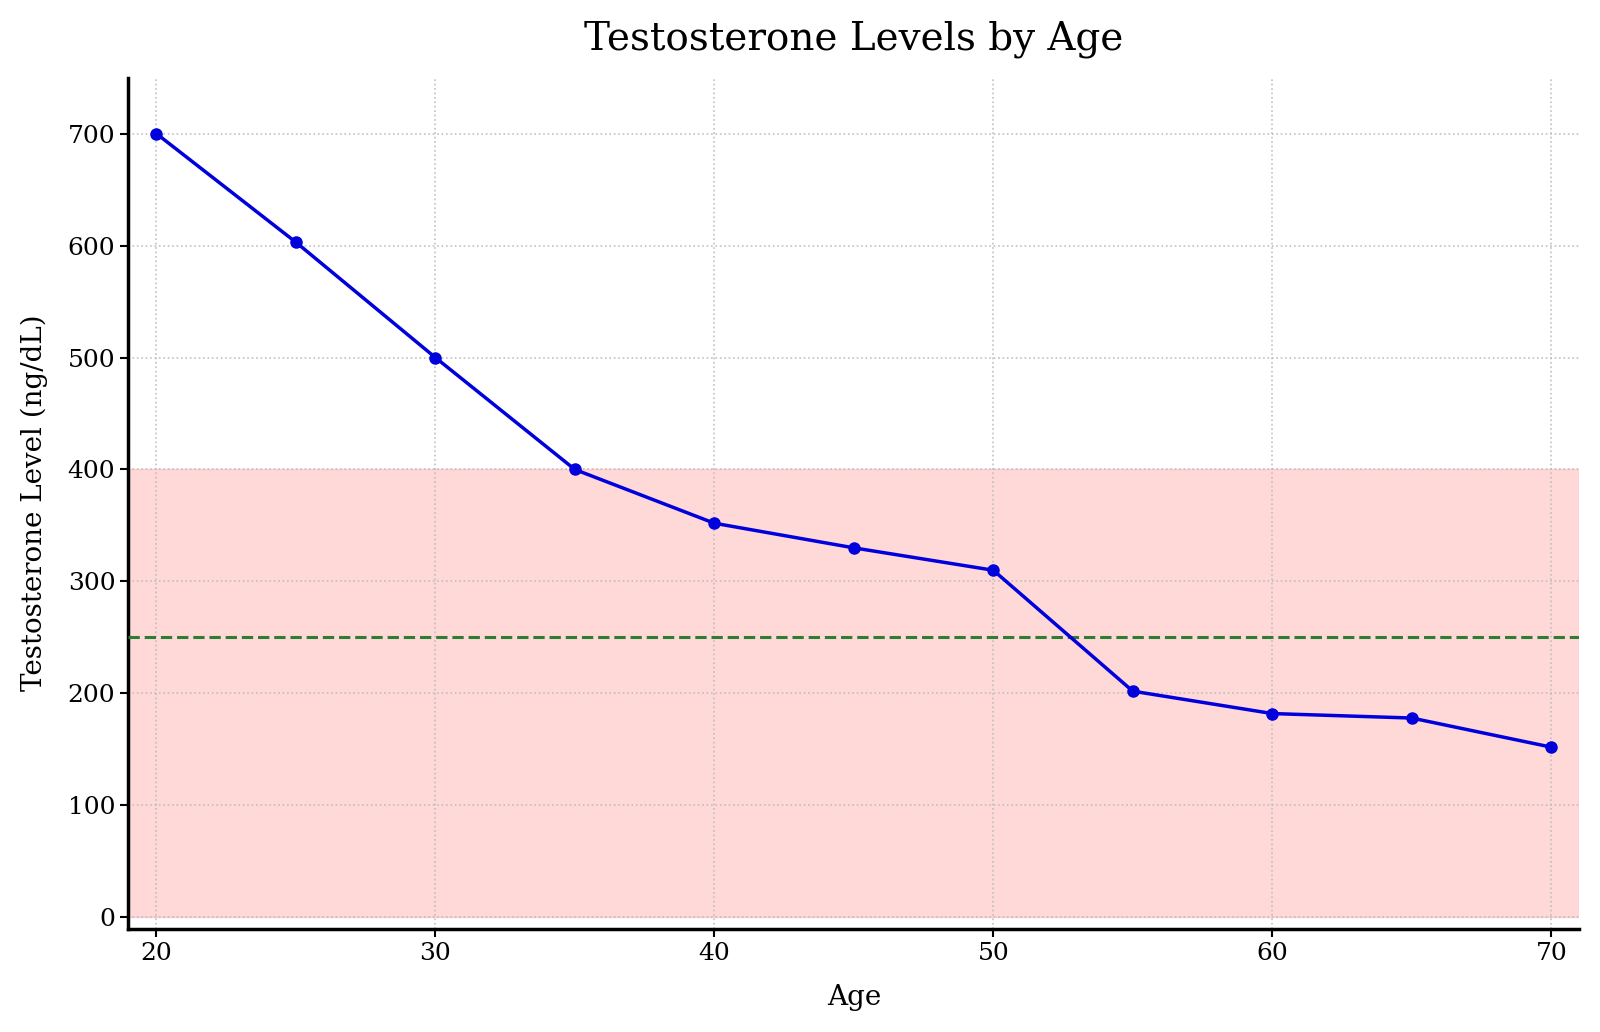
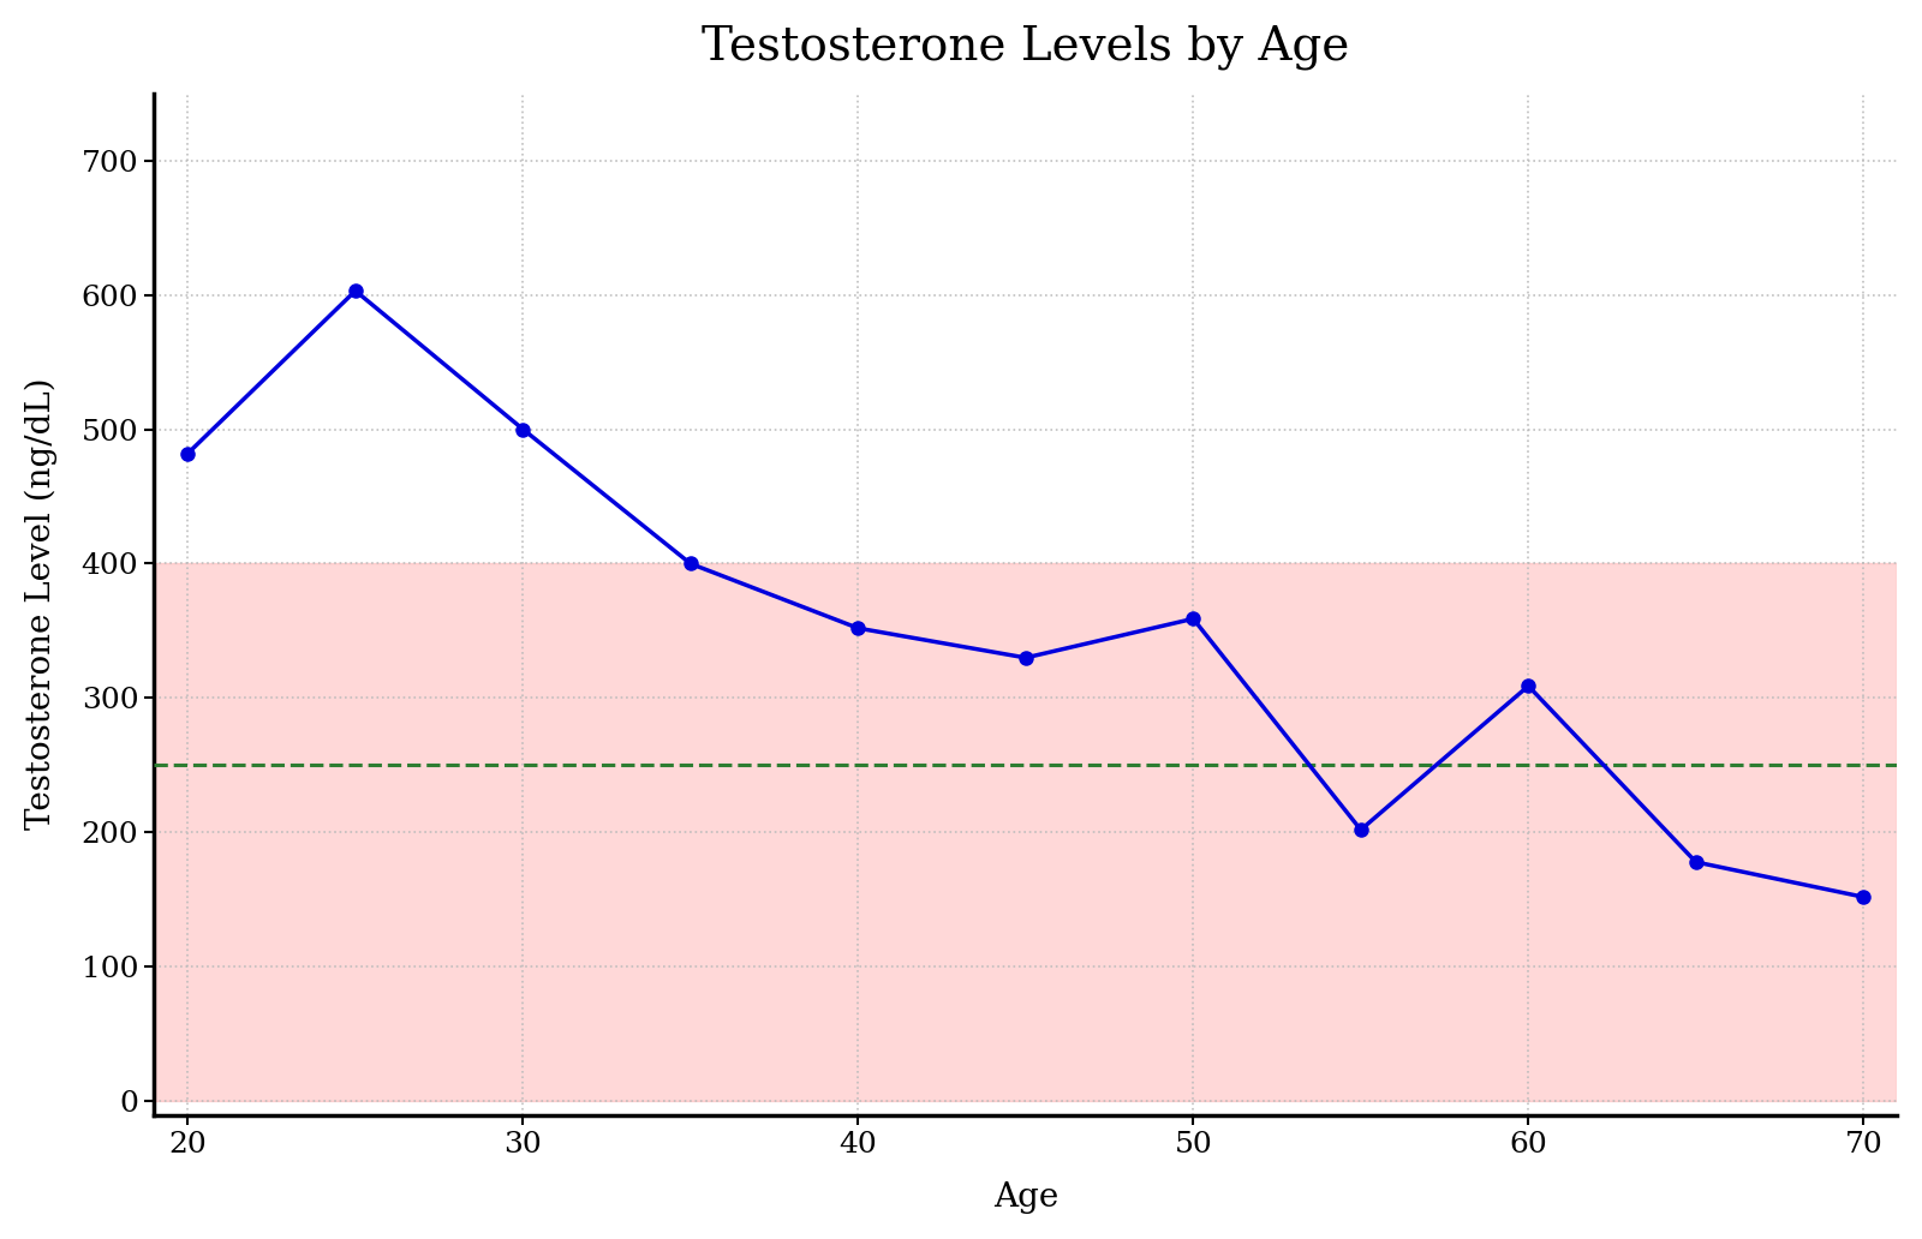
20: 700 -> 482
50: 310 -> 359
60: 182 -> 309
